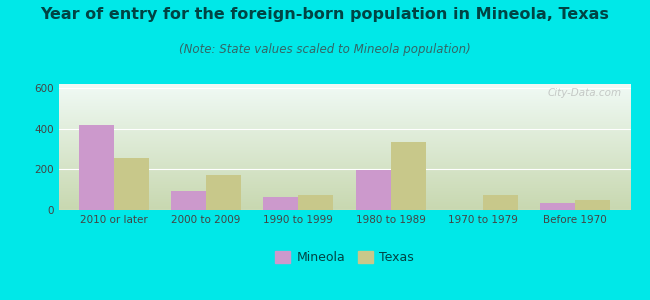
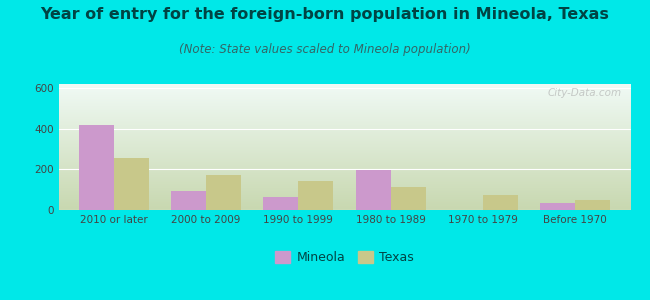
Texas/1990 to 1999: 75 -> 145
Texas/1980 to 1989: 335 -> 115
